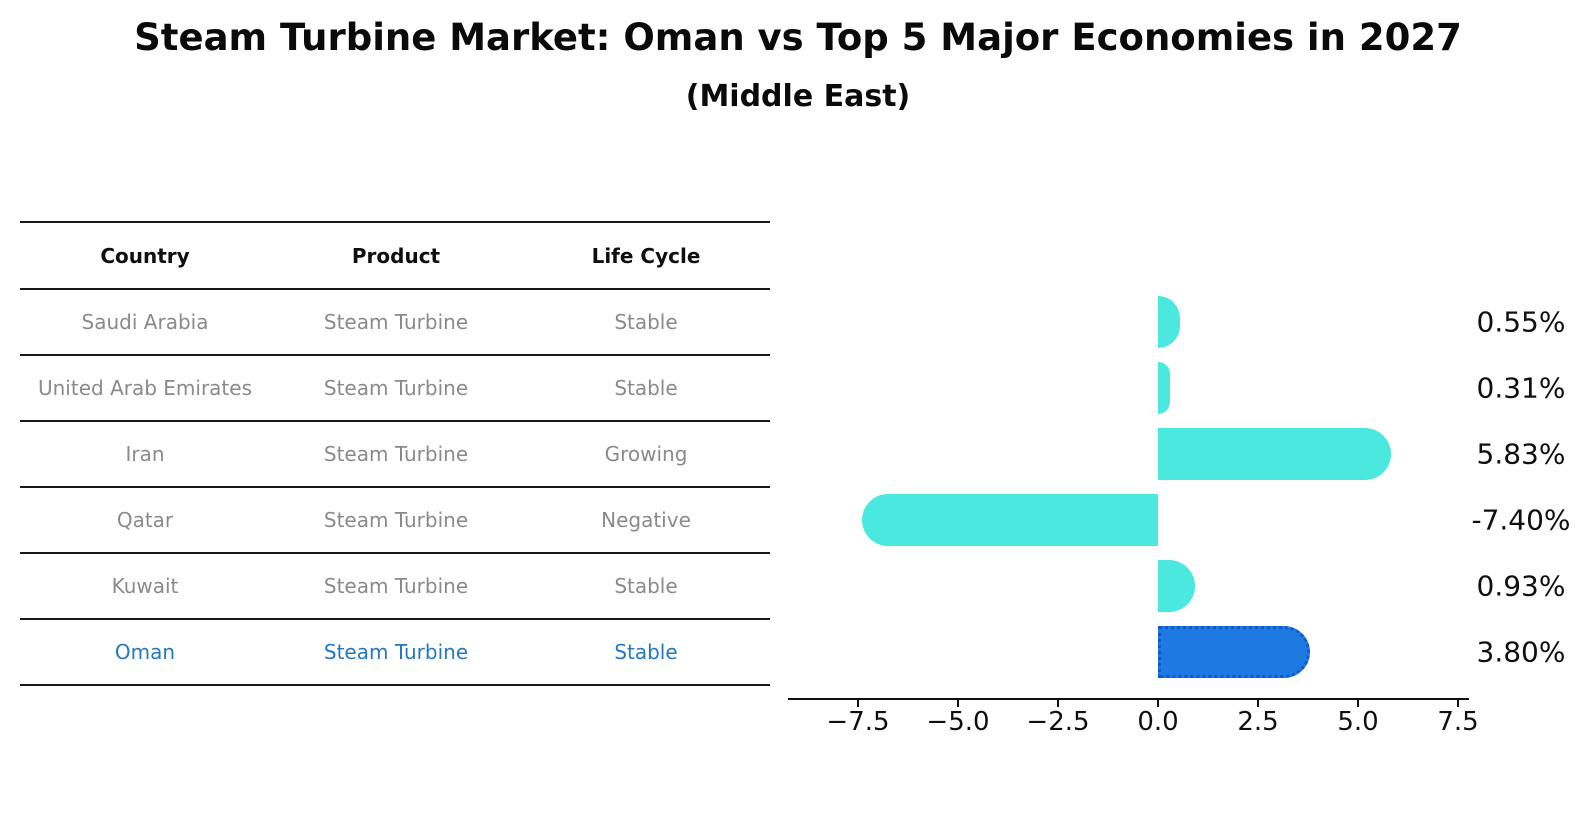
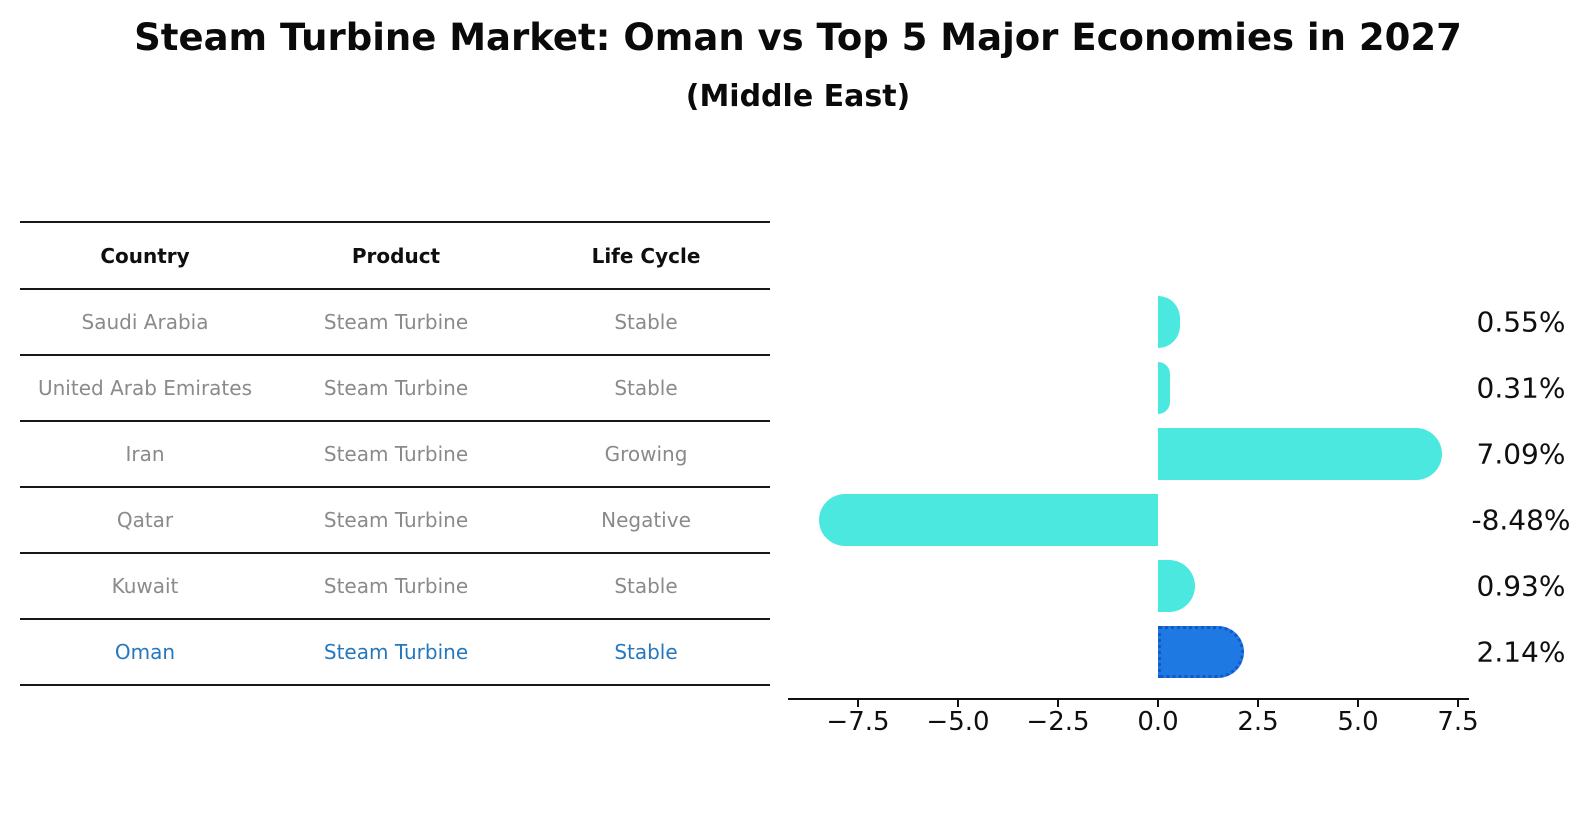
Iran: 5.83% -> 7.09%
Qatar: -7.40% -> -8.48%
Oman: 3.80% -> 2.14%
